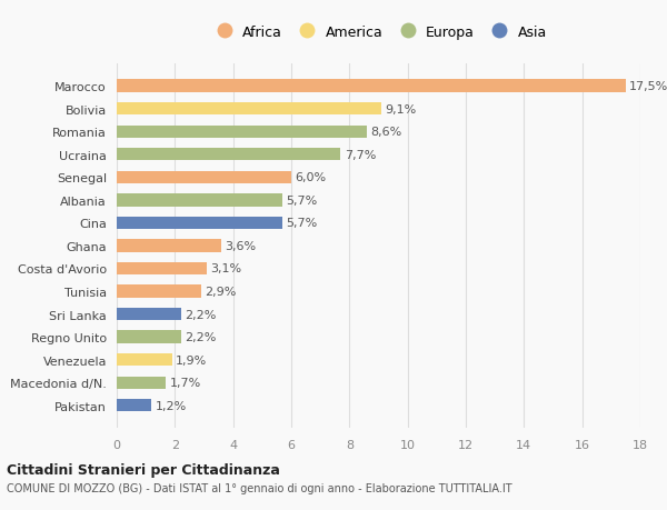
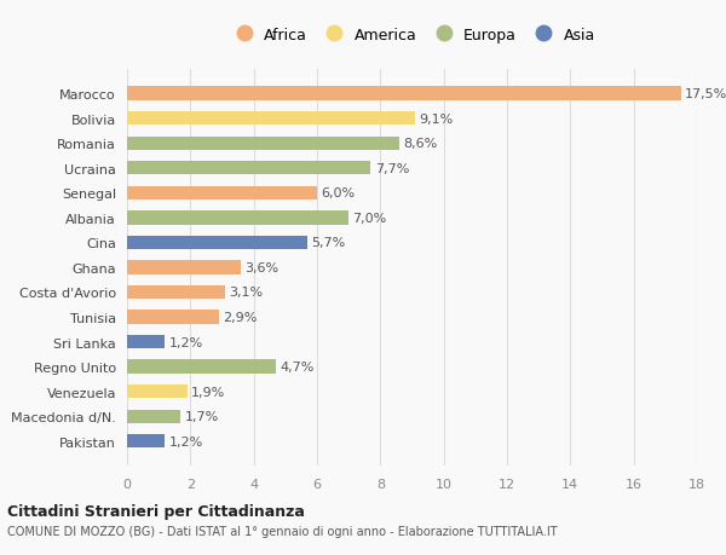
Albania: 5,7% -> 7,0%
Sri Lanka: 2,2% -> 1,2%
Regno Unito: 2,2% -> 4,7%
